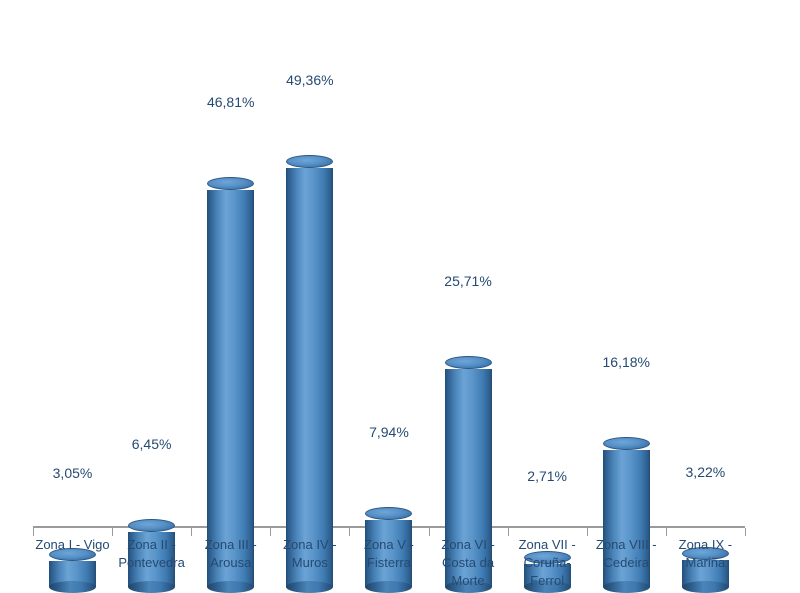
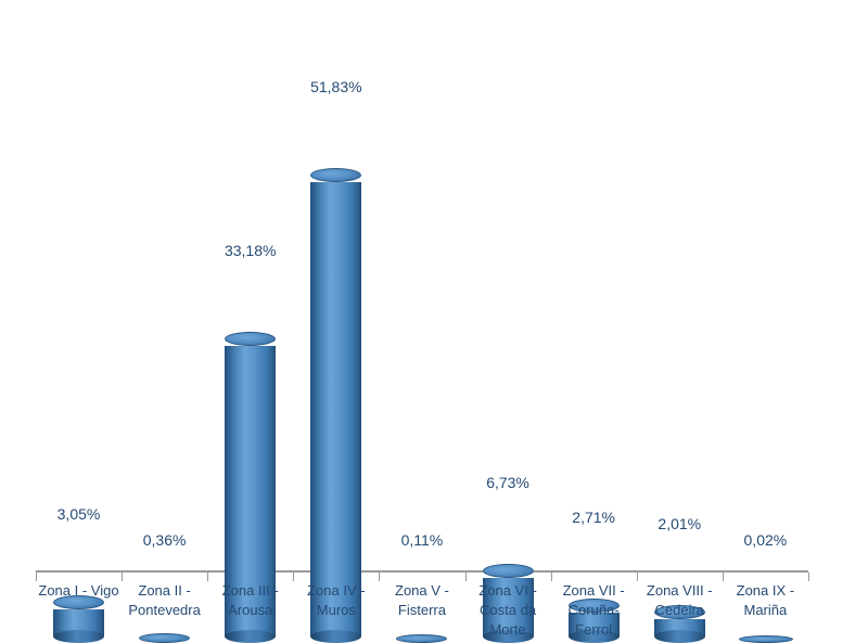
Zona II - Pontevedra: 6,45% -> 0,36%
Zona III - Arousa: 46,81% -> 33,18%
Zona IV - Muros: 49,36% -> 51,83%
Zona V - Fisterra: 7,94% -> 0,11%
Zona VI - Costa da Morte: 25,71% -> 6,73%
Zona VIII - Cedeira: 16,18% -> 2,01%
Zona IX - Mariña: 3,22% -> 0,02%
